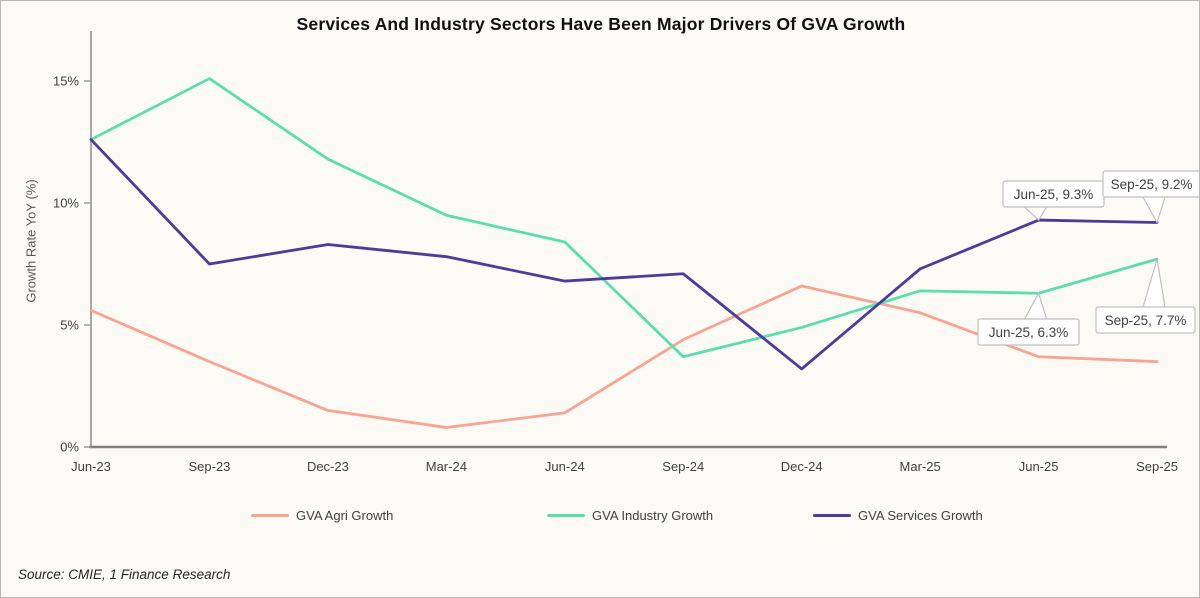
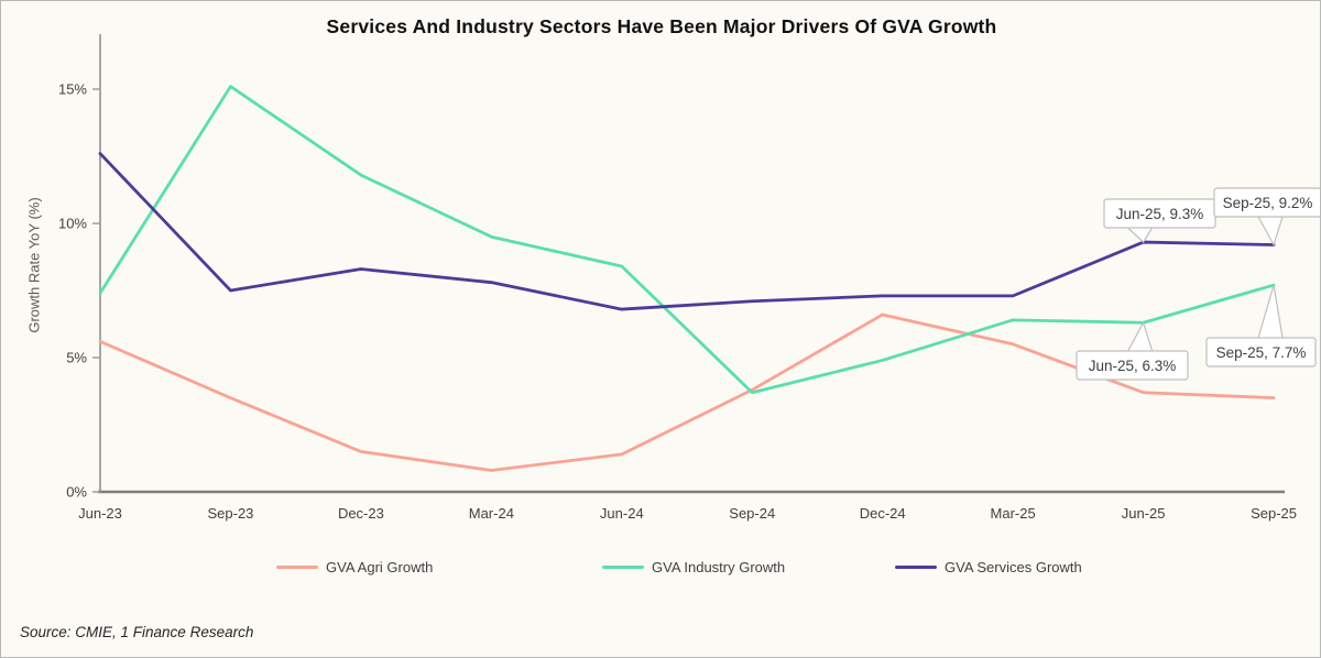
GVA Industry Growth/Jun-23: 12.6% -> 7.4%
GVA Agri Growth/Sep-24: 4.4% -> 3.8%
GVA Services Growth/Dec-24: 3.2% -> 7.3%
